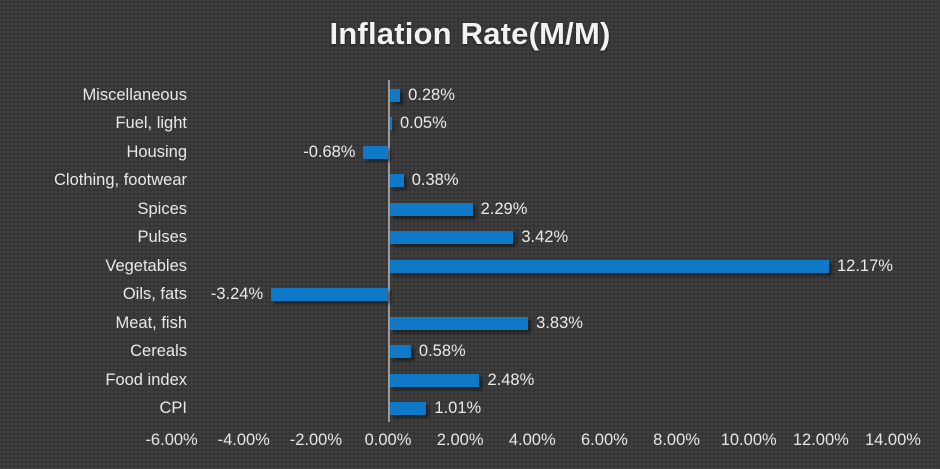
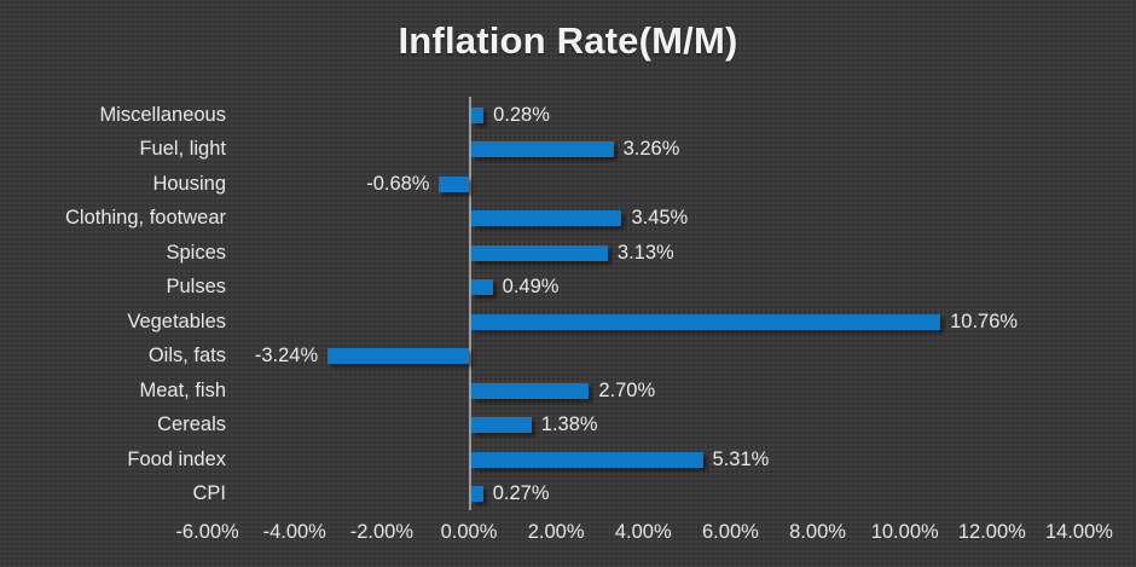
Fuel, light: 0.05% -> 3.26%
Clothing, footwear: 0.38% -> 3.45%
Spices: 2.29% -> 3.13%
Pulses: 3.42% -> 0.49%
Vegetables: 12.17% -> 10.76%
Meat, fish: 3.83% -> 2.70%
Cereals: 0.58% -> 1.38%
Food index: 2.48% -> 5.31%
CPI: 1.01% -> 0.27%
